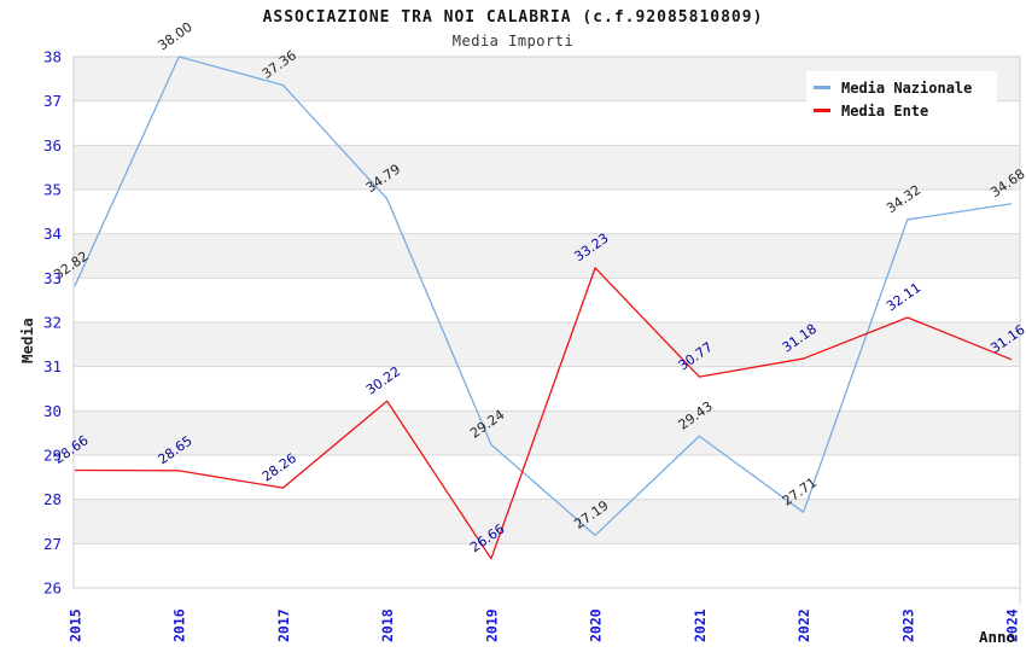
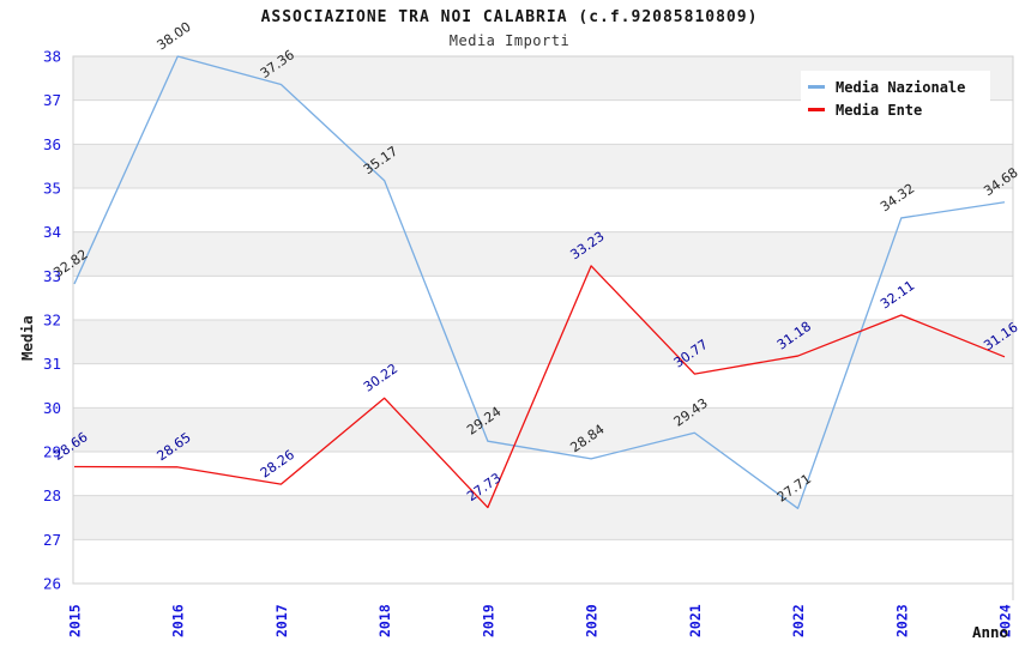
Media Nazionale/2018: 34.79 -> 35.17
Media Ente/2019: 26.66 -> 27.73
Media Nazionale/2020: 27.19 -> 28.84
